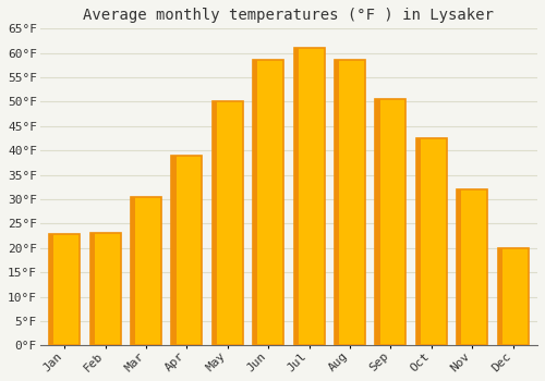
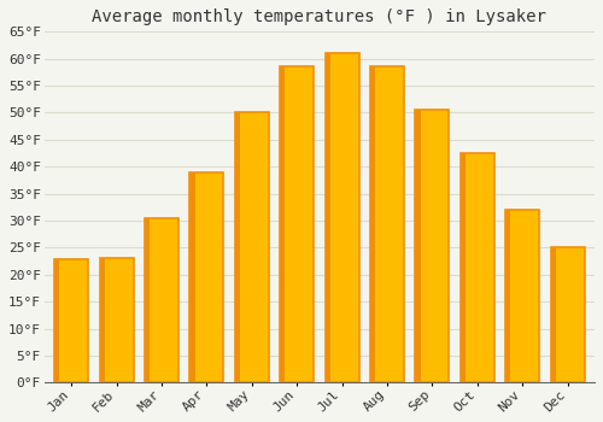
Dec: 20.0°F -> 25.0°F
